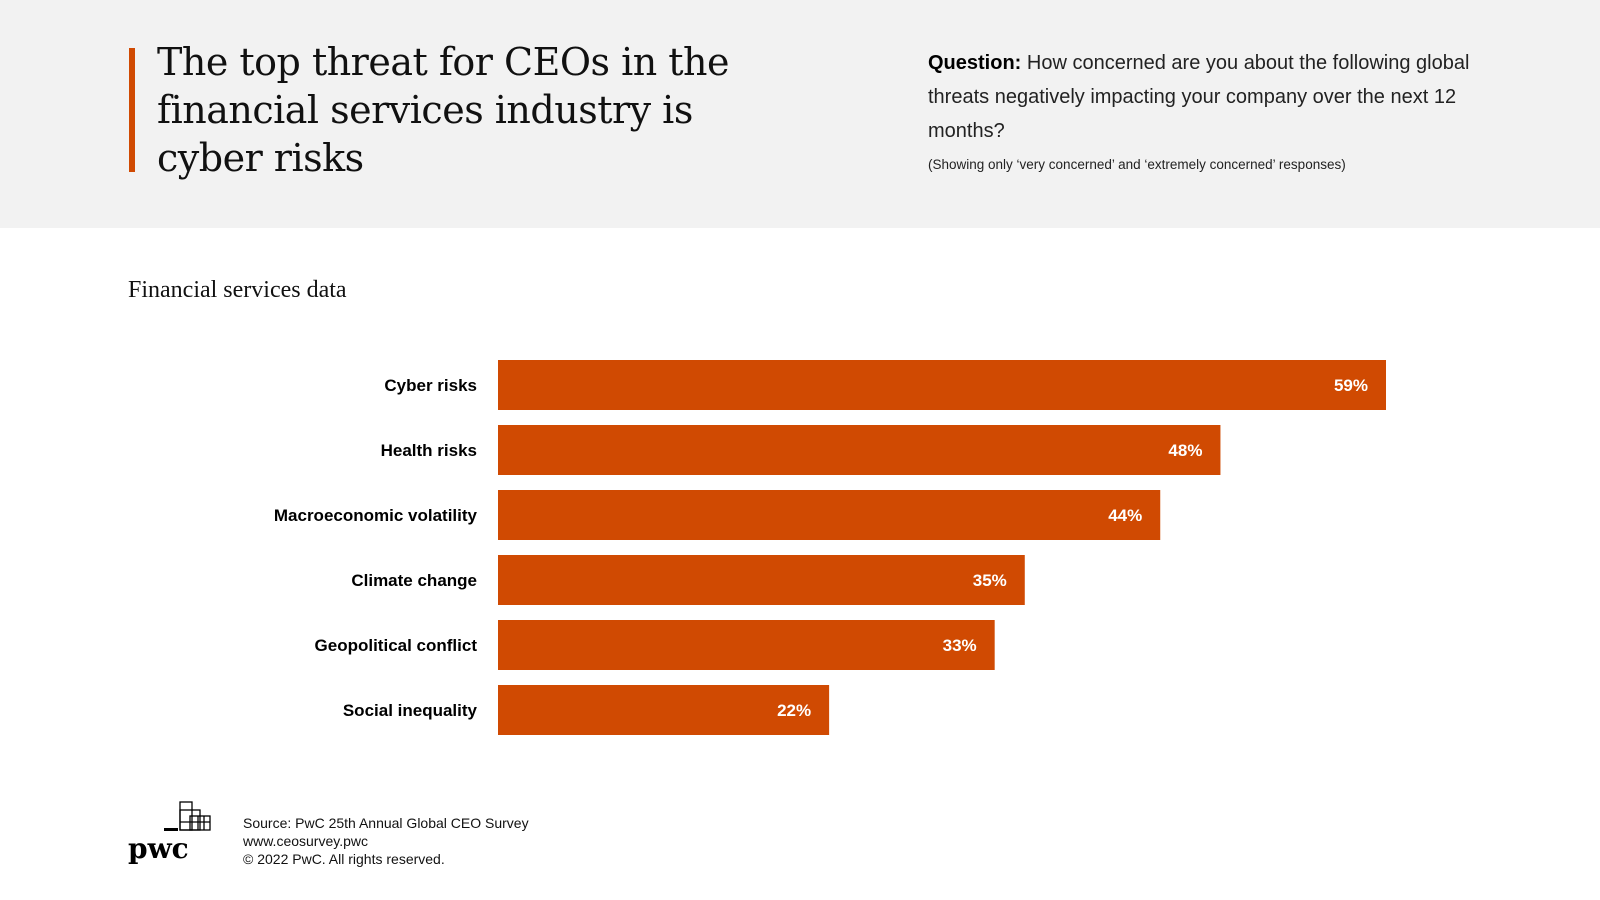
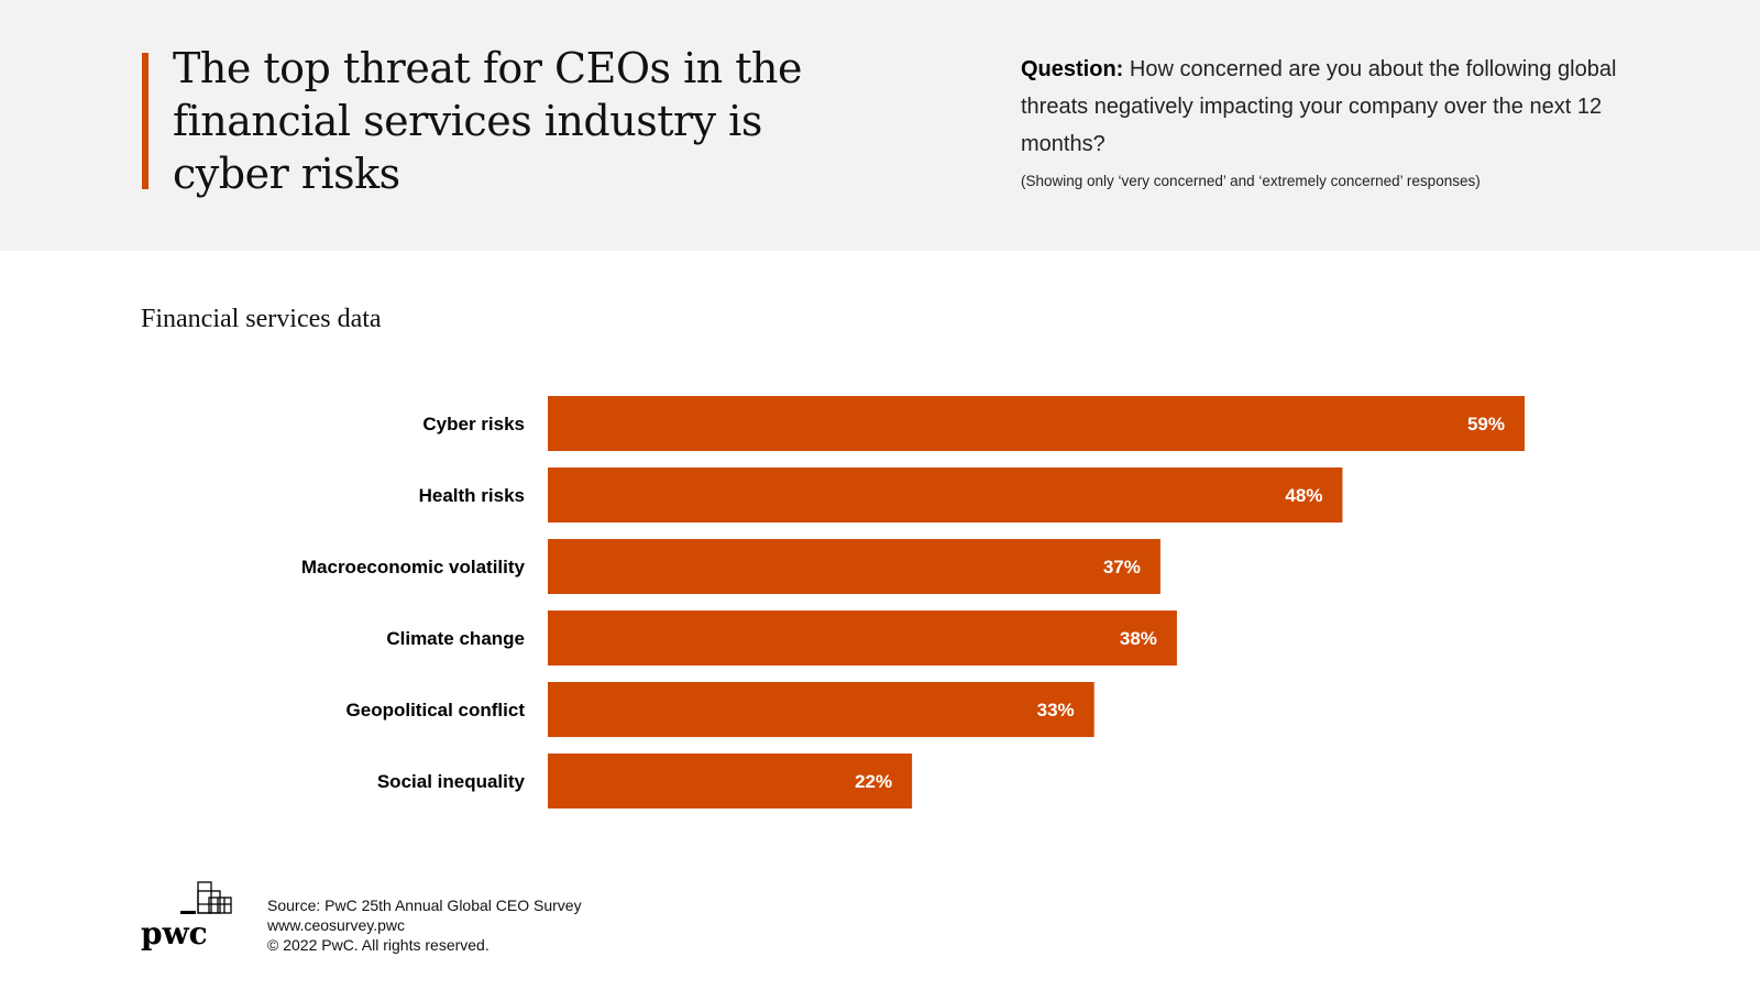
Macroeconomic volatility: 44% -> 37%
Climate change: 35% -> 38%
